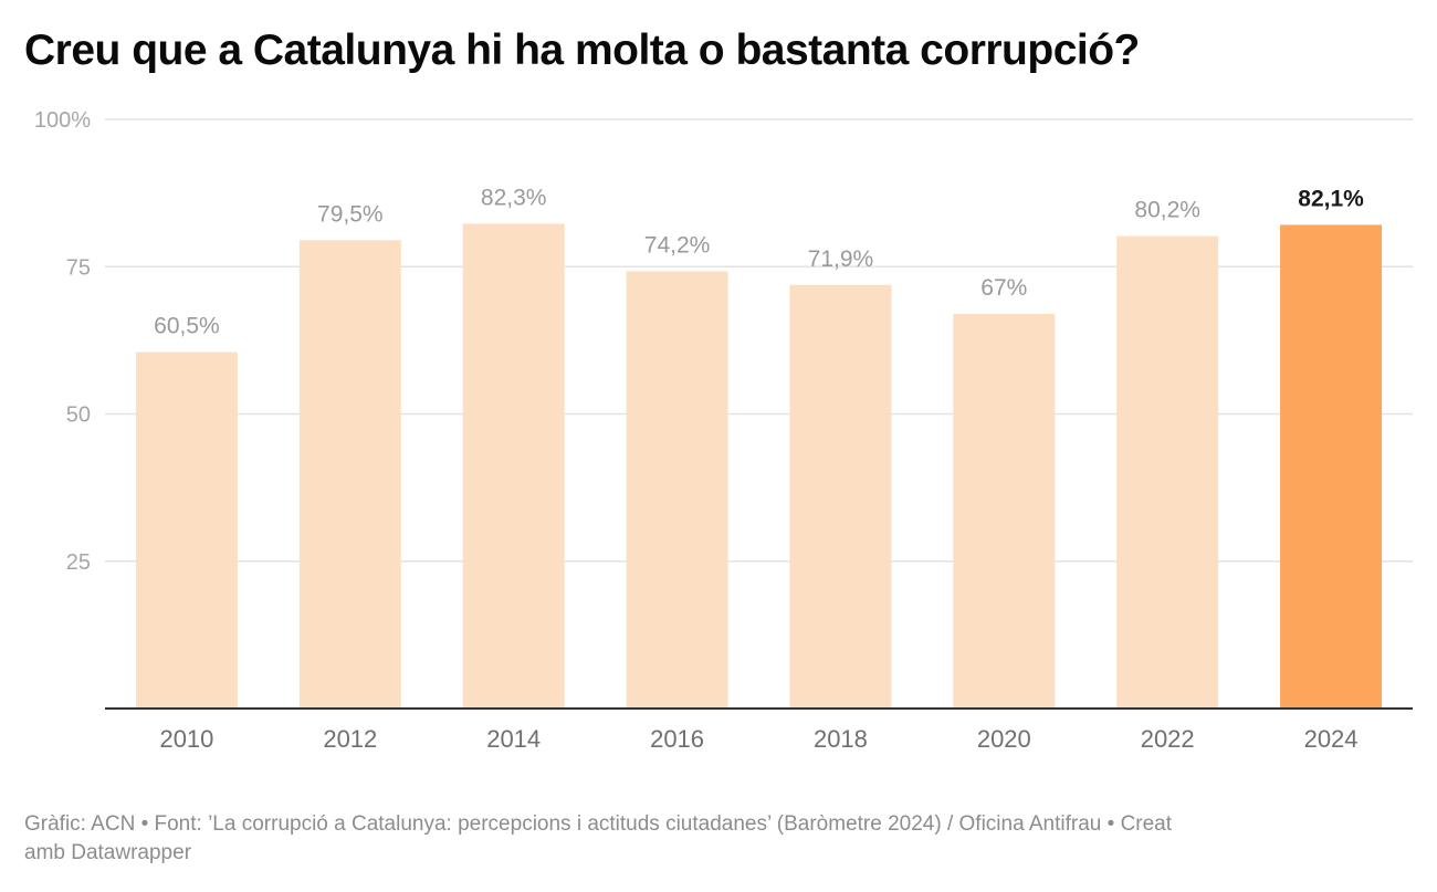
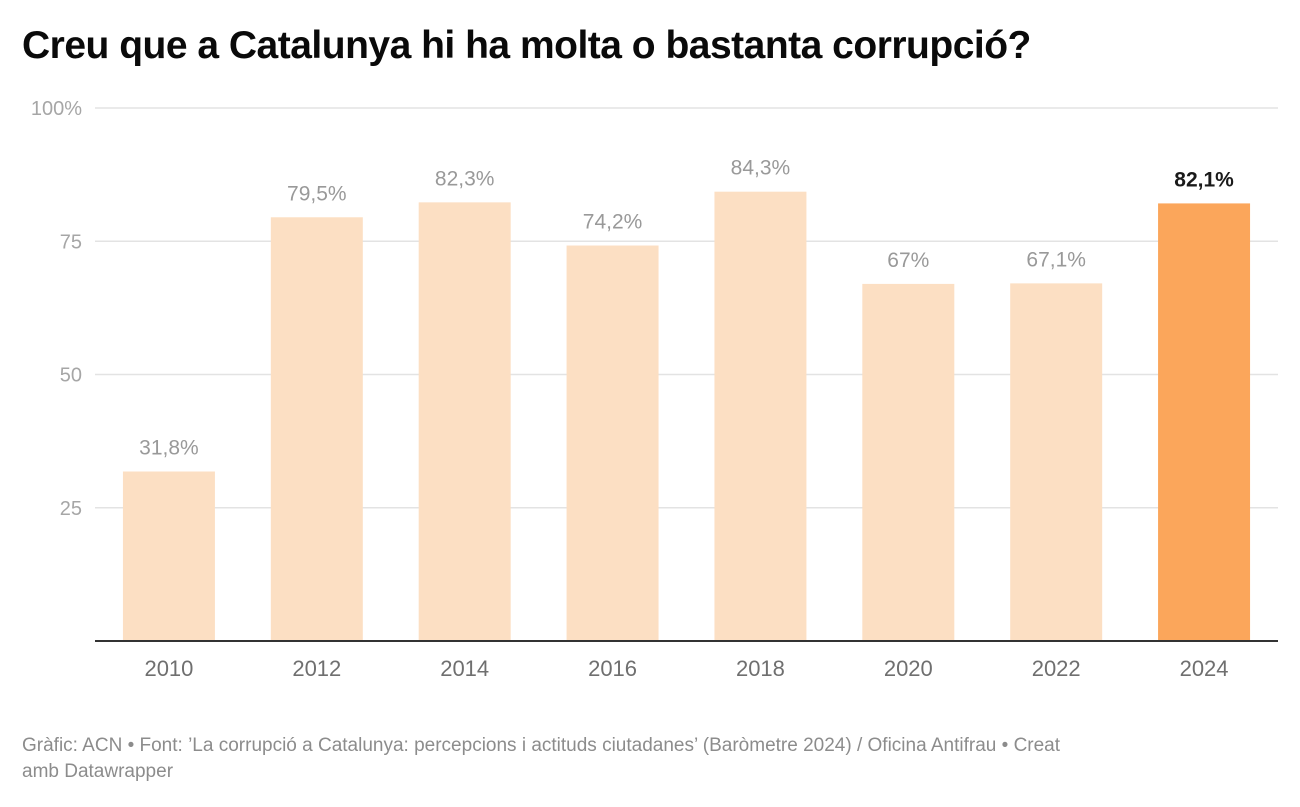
2010: 60,5% -> 31,8%
2018: 71,9% -> 84,3%
2022: 80,2% -> 67,1%
